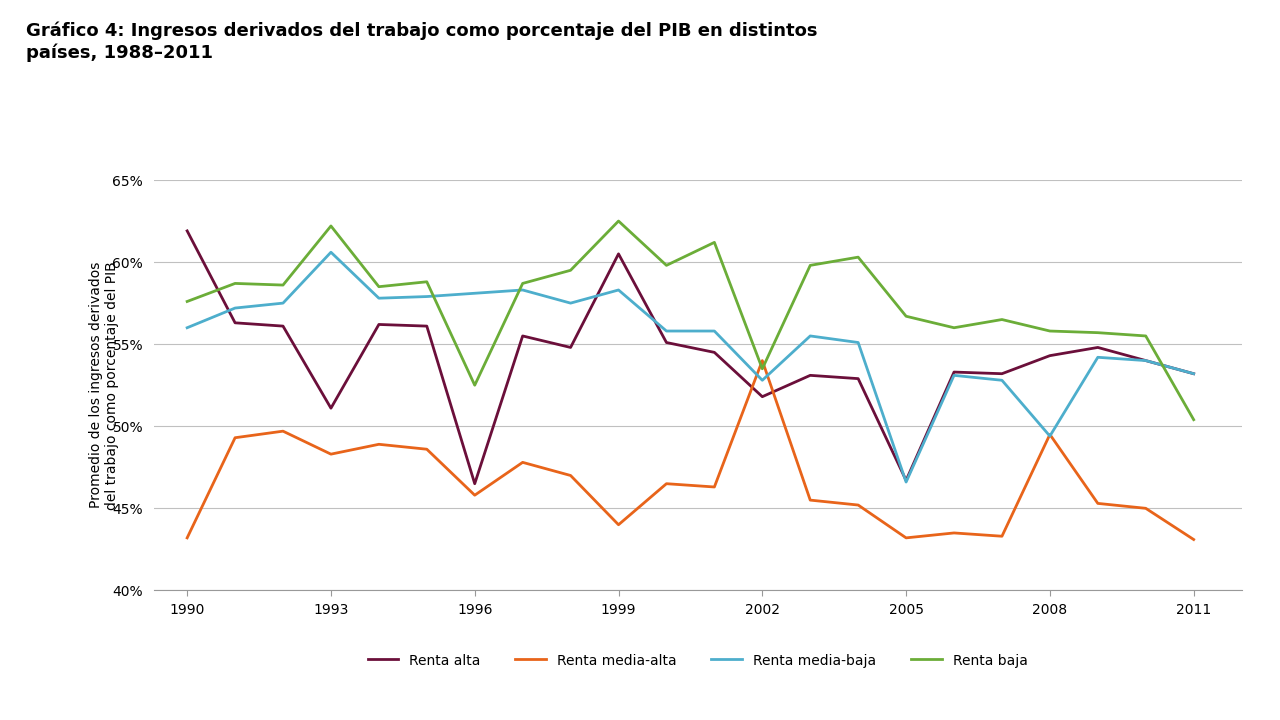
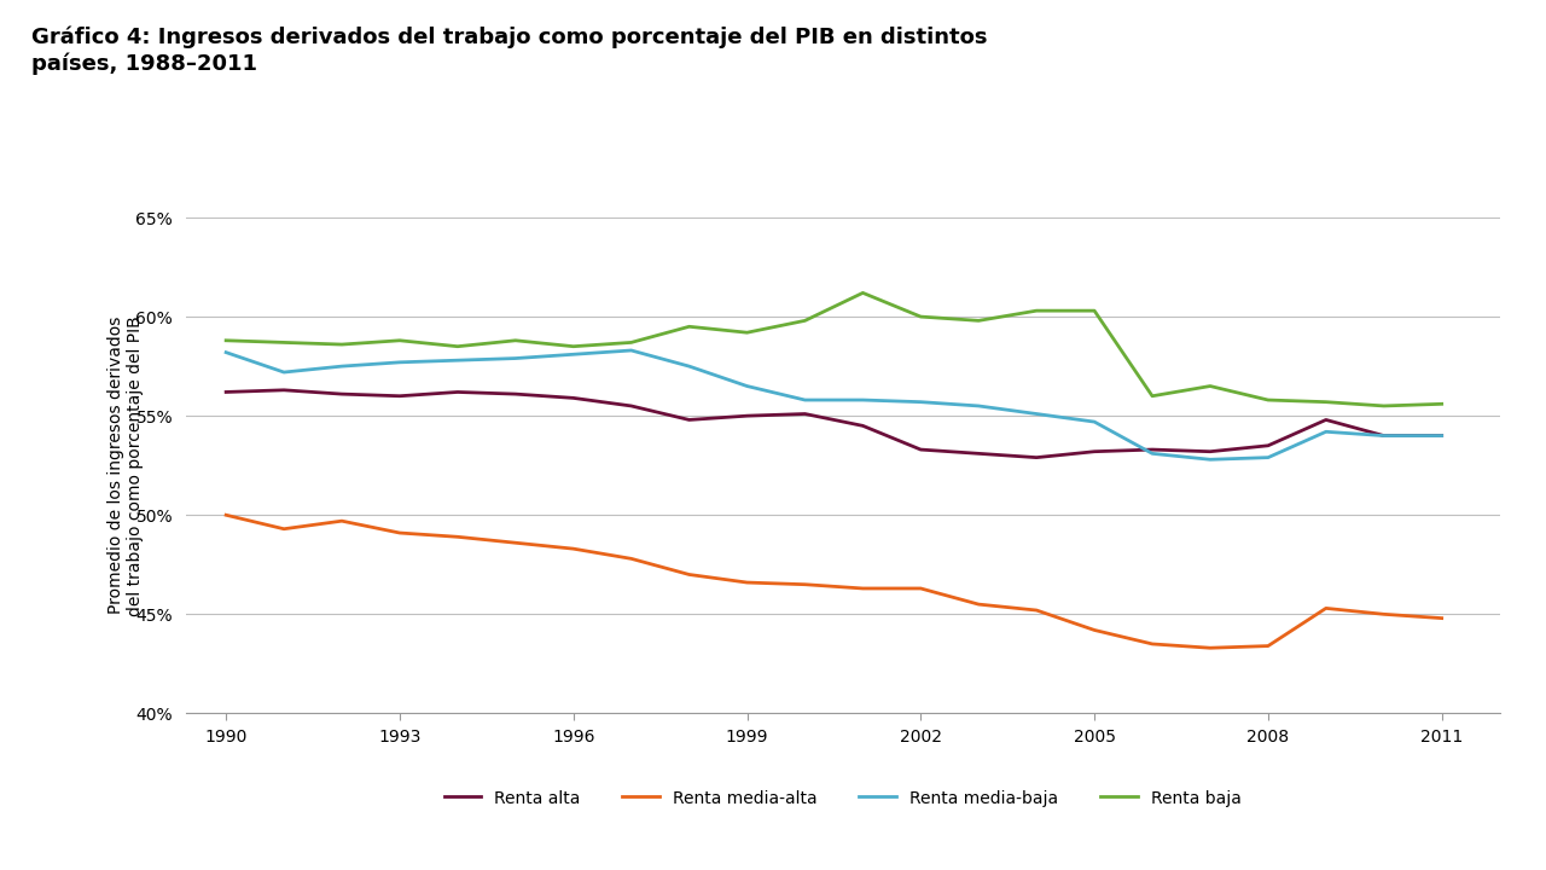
Renta alta/1990: 61.9% -> 56.2%
Renta media-alta/1990: 43.2% -> 50.0%
Renta media-baja/1990: 56.0% -> 58.2%
Renta baja/1990: 57.6% -> 58.8%
Renta alta/1993: 51.1% -> 56.0%
Renta media-alta/1993: 48.3% -> 49.1%
Renta media-baja/1993: 60.6% -> 57.7%
Renta baja/1993: 62.2% -> 58.8%
Renta alta/1996: 46.5% -> 55.9%
Renta media-alta/1996: 45.8% -> 48.3%
Renta baja/1996: 52.5% -> 58.5%
Renta alta/1999: 60.5% -> 55.0%
Renta media-alta/1999: 44.0% -> 46.6%
Renta media-baja/1999: 58.3% -> 56.5%
Renta baja/1999: 62.5% -> 59.2%
Renta alta/2002: 51.8% -> 53.3%
Renta media-alta/2002: 54.0% -> 46.3%
Renta media-baja/2002: 52.8% -> 55.7%
Renta baja/2002: 53.5% -> 60.0%
Renta alta/2005: 46.7% -> 53.2%
Renta media-alta/2005: 43.2% -> 44.2%
Renta media-baja/2005: 46.6% -> 54.7%
Renta baja/2005: 56.7% -> 60.3%
Renta alta/2008: 54.3% -> 53.5%
Renta media-alta/2008: 49.5% -> 43.4%
Renta media-baja/2008: 49.4% -> 52.9%
Renta alta/2011: 53.2% -> 54.0%
Renta media-alta/2011: 43.1% -> 44.8%
Renta media-baja/2011: 53.2% -> 54.0%
Renta baja/2011: 50.4% -> 55.6%
